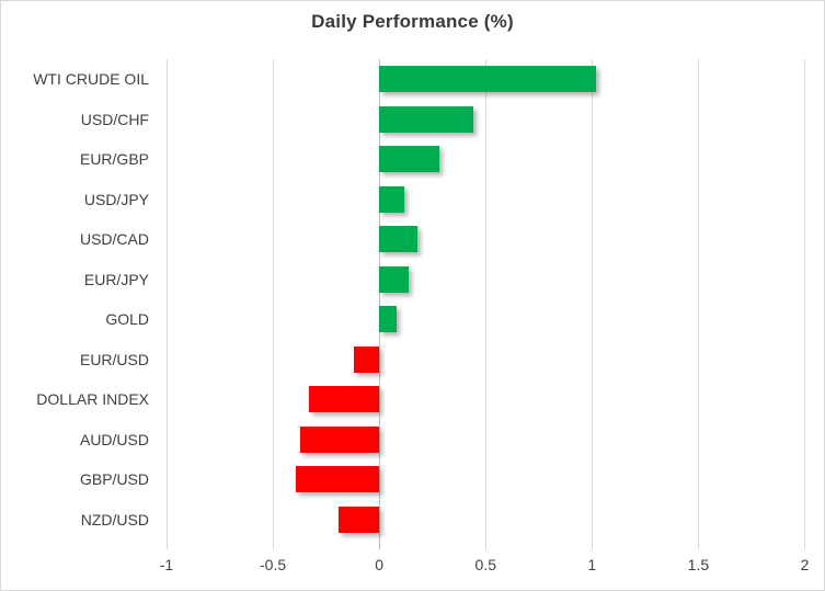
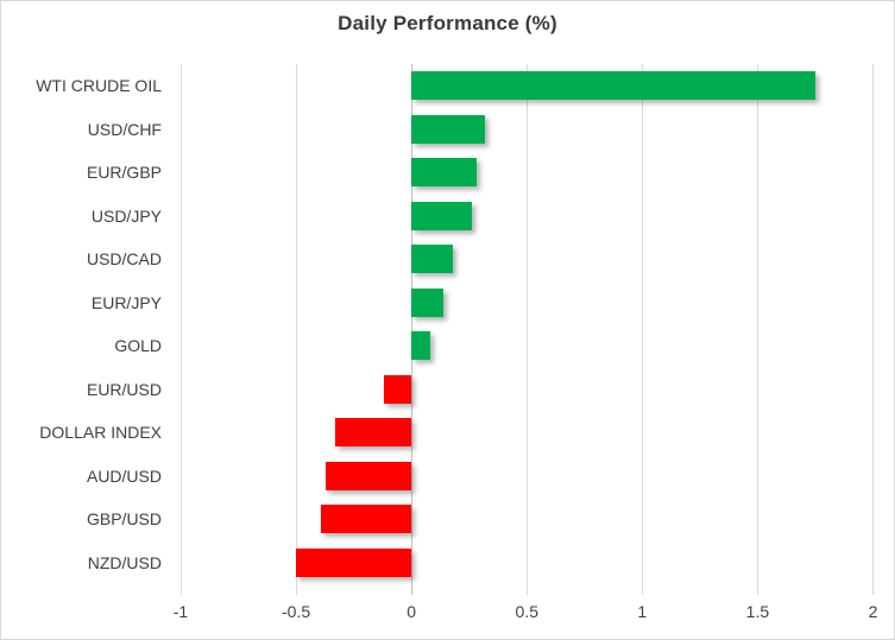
WTI CRUDE OIL: 1.02 -> 1.75
USD/CHF: 0.44 -> 0.32
USD/JPY: 0.12 -> 0.26
NZD/USD: -0.19 -> -0.50
